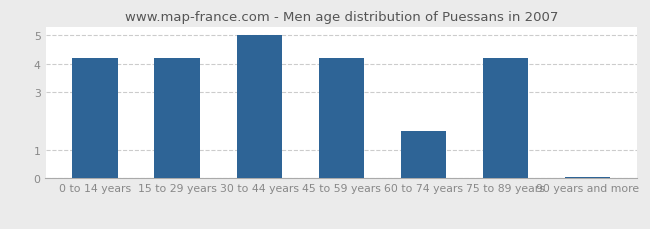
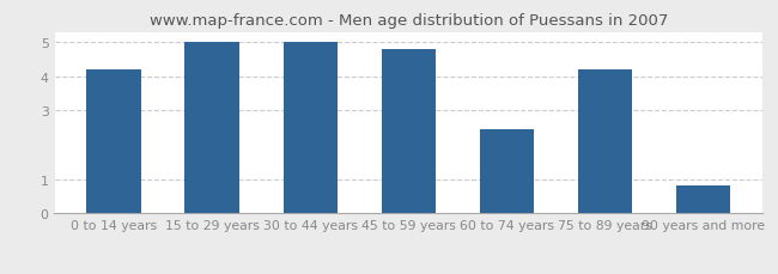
15 to 29 years: 4.20 -> 5.00
45 to 59 years: 4.20 -> 4.80
60 to 74 years: 1.65 -> 2.45
90 years and more: 0.05 -> 0.80
